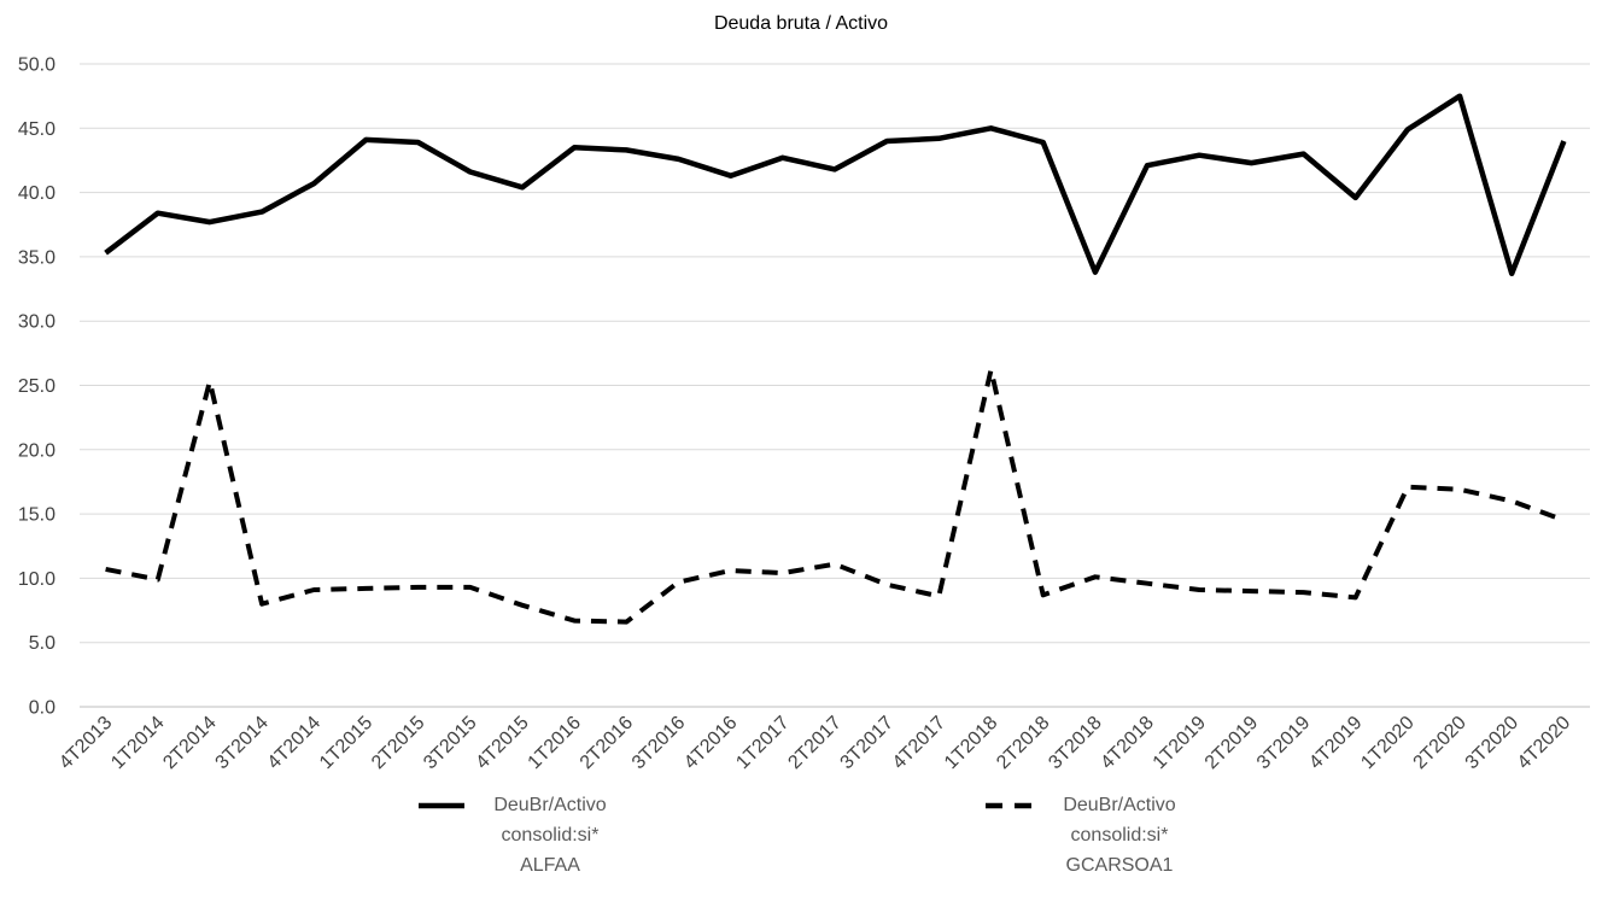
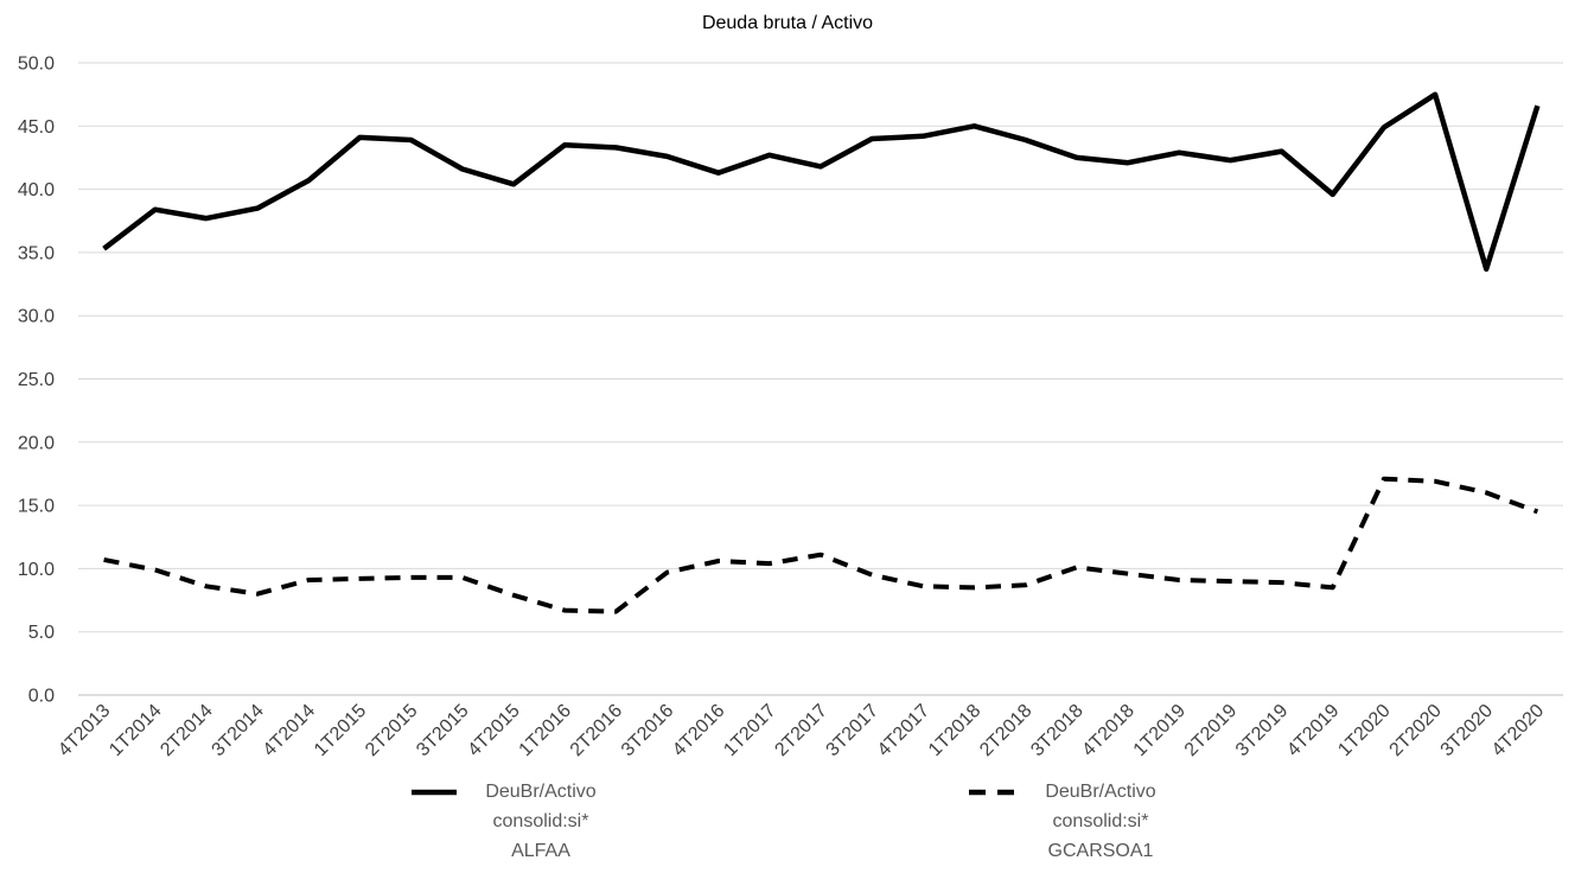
DeuBr/Activo consolid:si* GCARSOA1/2T2014: 25.3 -> 8.6
DeuBr/Activo consolid:si* GCARSOA1/1T2018: 26.2 -> 8.5
DeuBr/Activo consolid:si* ALFAA/3T2018: 33.8 -> 42.5
DeuBr/Activo consolid:si* ALFAA/4T2020: 44.0 -> 46.6
